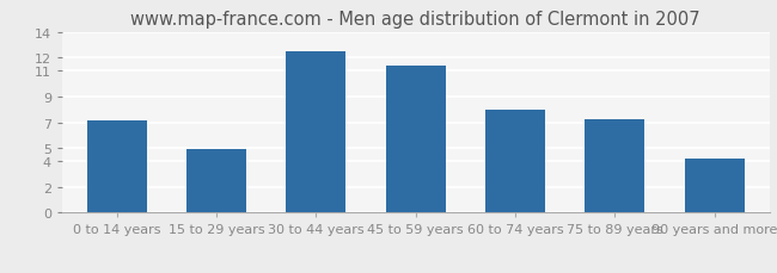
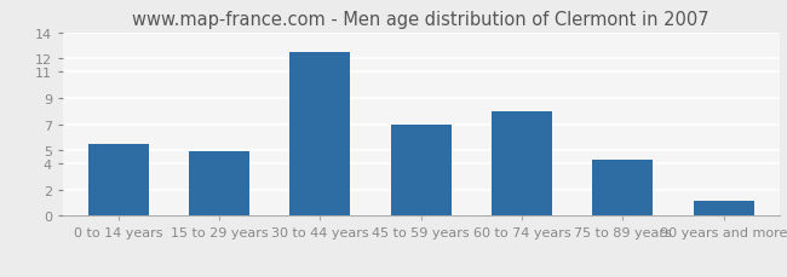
0 to 14 years: 7.1 -> 5.5
45 to 59 years: 11.4 -> 7.0
75 to 89 years: 7.2 -> 4.3
90 years and more: 4.2 -> 1.1
